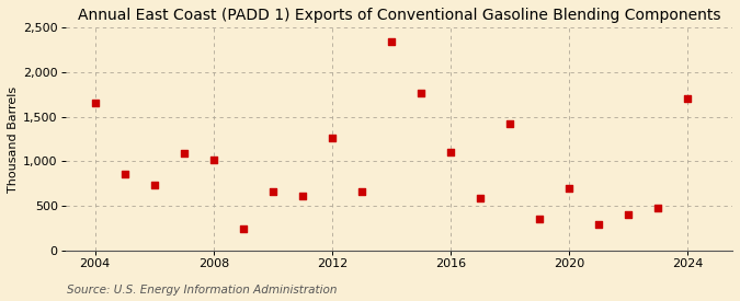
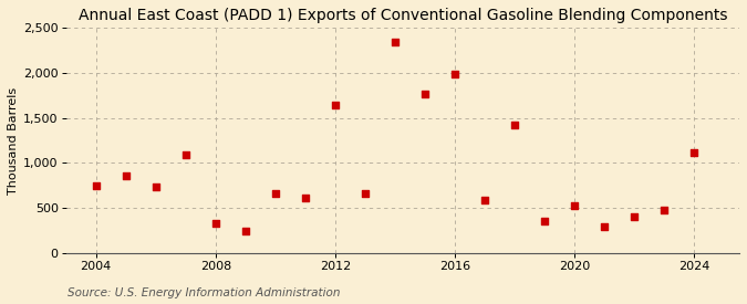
2004: 1,660 -> 750
2008: 1,020 -> 330
2012: 1,260 -> 1,640
2016: 1,100 -> 1,980
2020: 700 -> 530
2024: 1,700 -> 1,110
